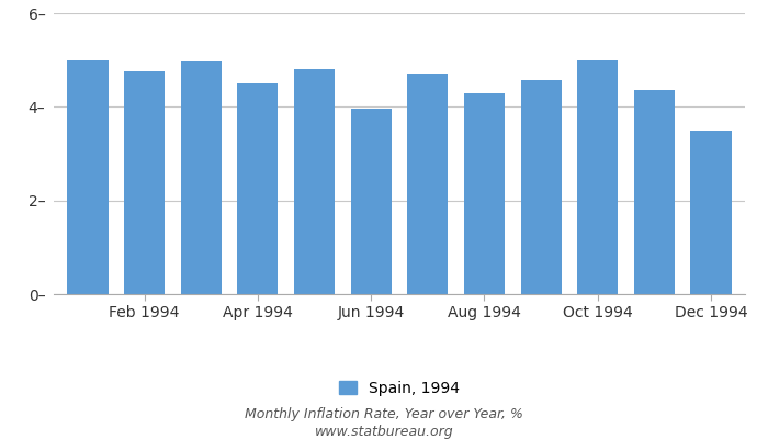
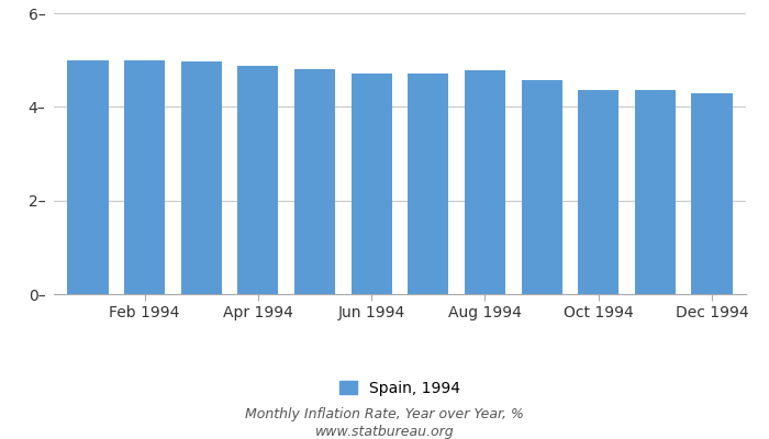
Feb 1994: 4.75– -> 5.00–
Apr 1994: 4.50– -> 4.88–
Jun 1994: 3.95– -> 4.70–
Aug 1994: 4.30– -> 4.78–
Oct 1994: 5.00– -> 4.35–
Dec 1994: 3.50– -> 4.30–
